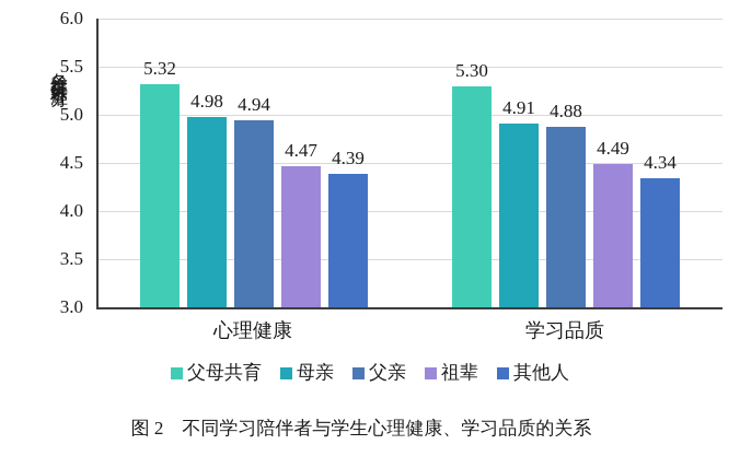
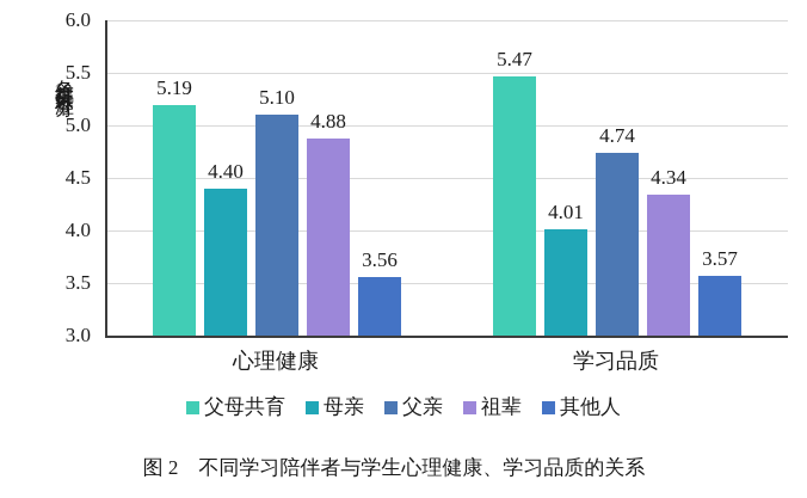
父母共育/心理健康: 5.32 -> 5.19
母亲/心理健康: 4.98 -> 4.40
父亲/心理健康: 4.94 -> 5.10
祖辈/心理健康: 4.47 -> 4.88
其他人/心理健康: 4.39 -> 3.56
父母共育/学习品质: 5.30 -> 5.47
母亲/学习品质: 4.91 -> 4.01
父亲/学习品质: 4.88 -> 4.74
祖辈/学习品质: 4.49 -> 4.34
其他人/学习品质: 4.34 -> 3.57
